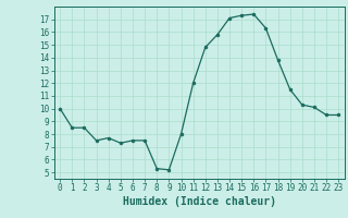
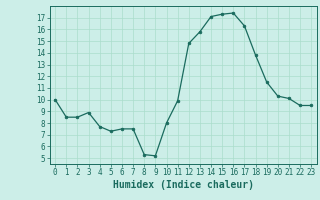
3: 7.5 -> 8.9
11: 12.0 -> 9.9
